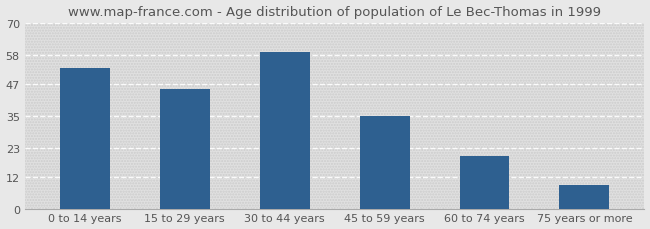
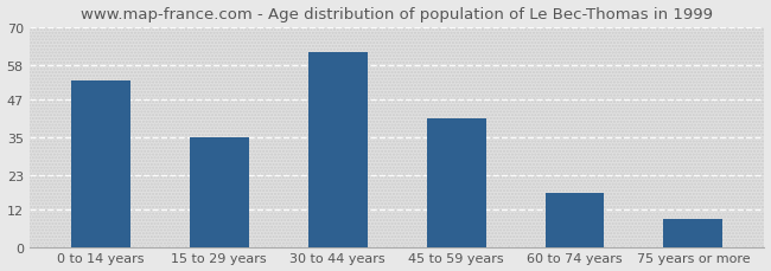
15 to 29 years: 45 -> 35
30 to 44 years: 59 -> 62
45 to 59 years: 35 -> 41
60 to 74 years: 20 -> 17
